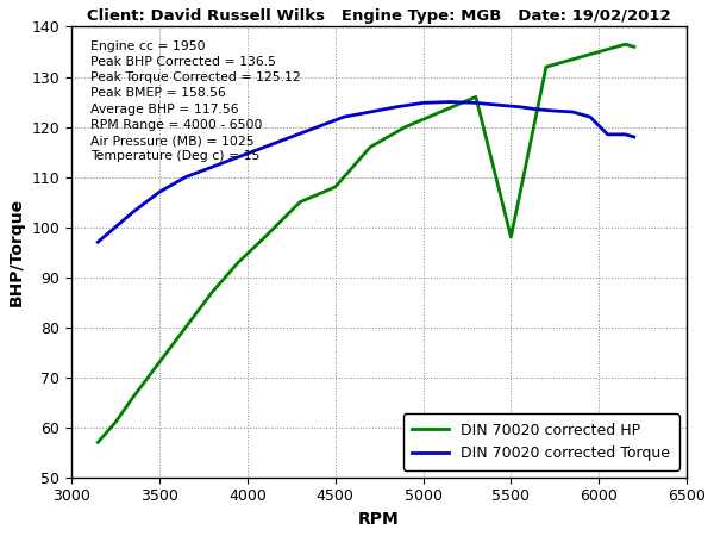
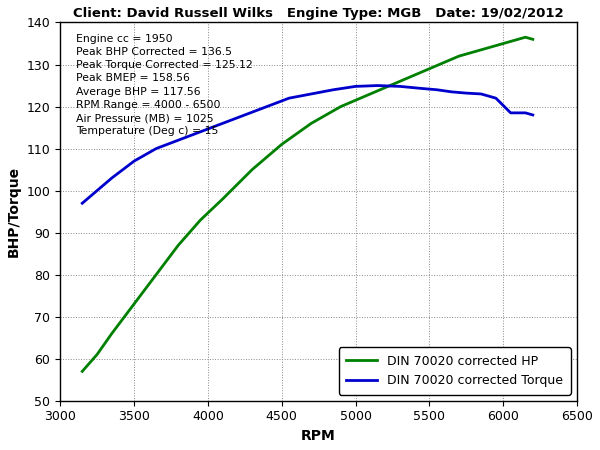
DIN 70020 corrected HP/4500: 108.0 -> 111.0
DIN 70020 corrected HP/5500: 98.0 -> 129.0
